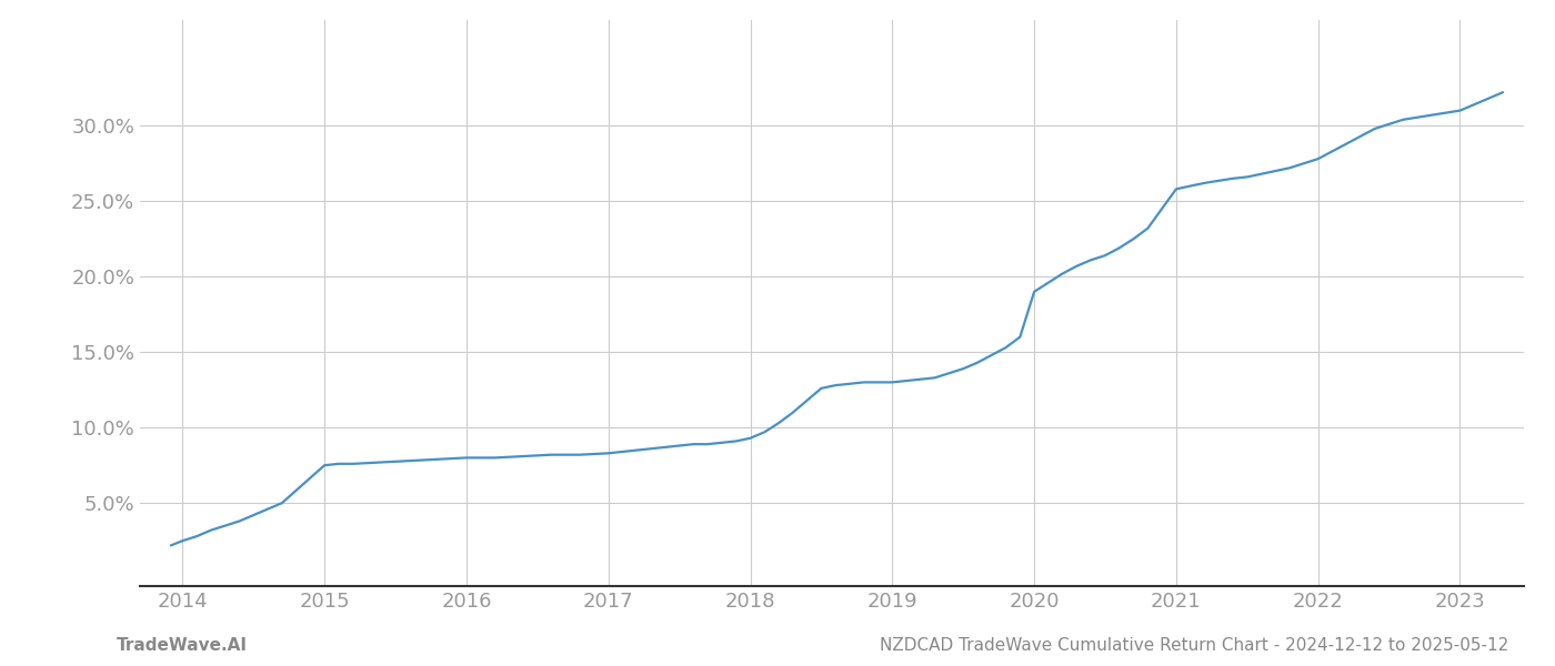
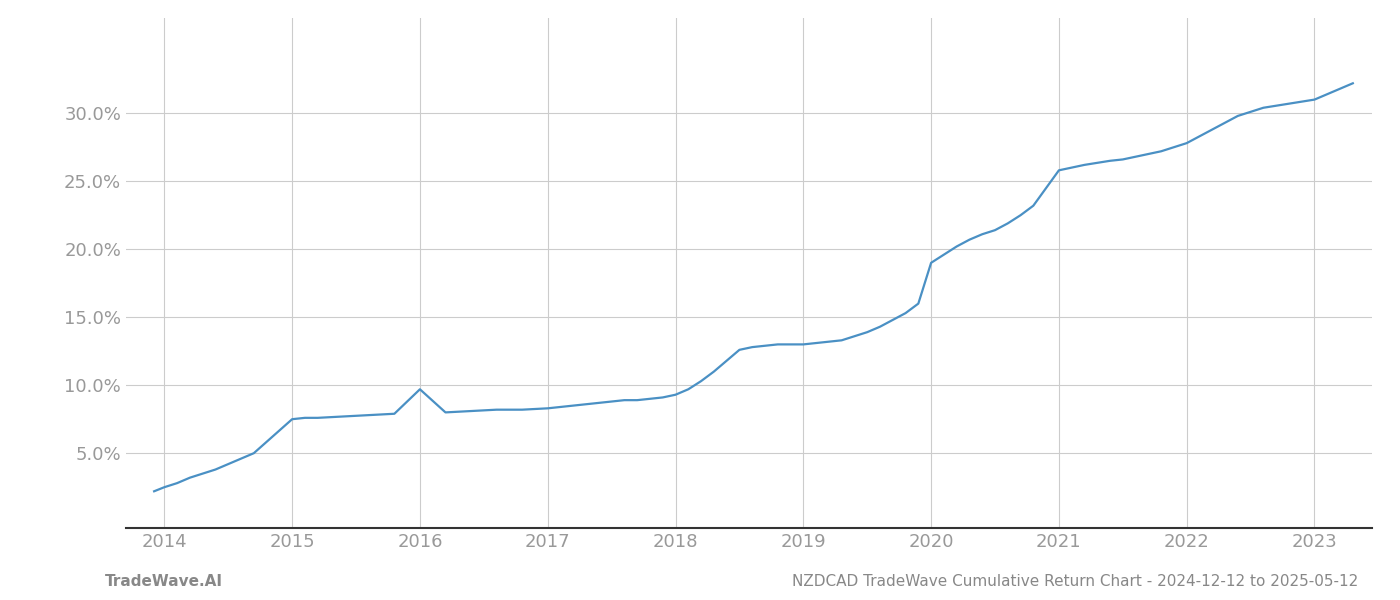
2016: 8.0% -> 9.7%
